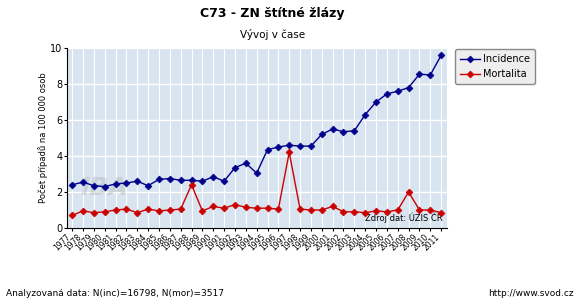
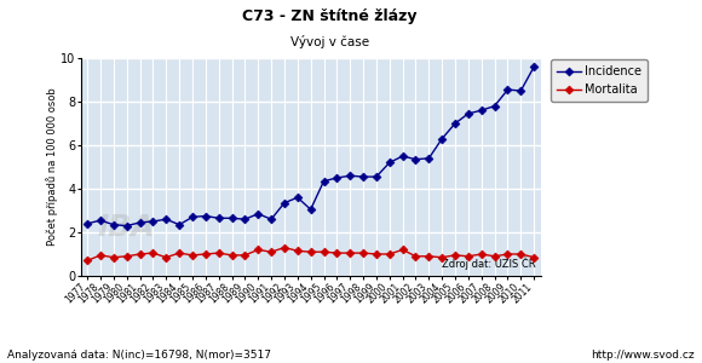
Mortalita/1988: 2.4 -> 0.9
Mortalita/1997: 4.2 -> 1.1
Mortalita/2008: 2.0 -> 0.9
